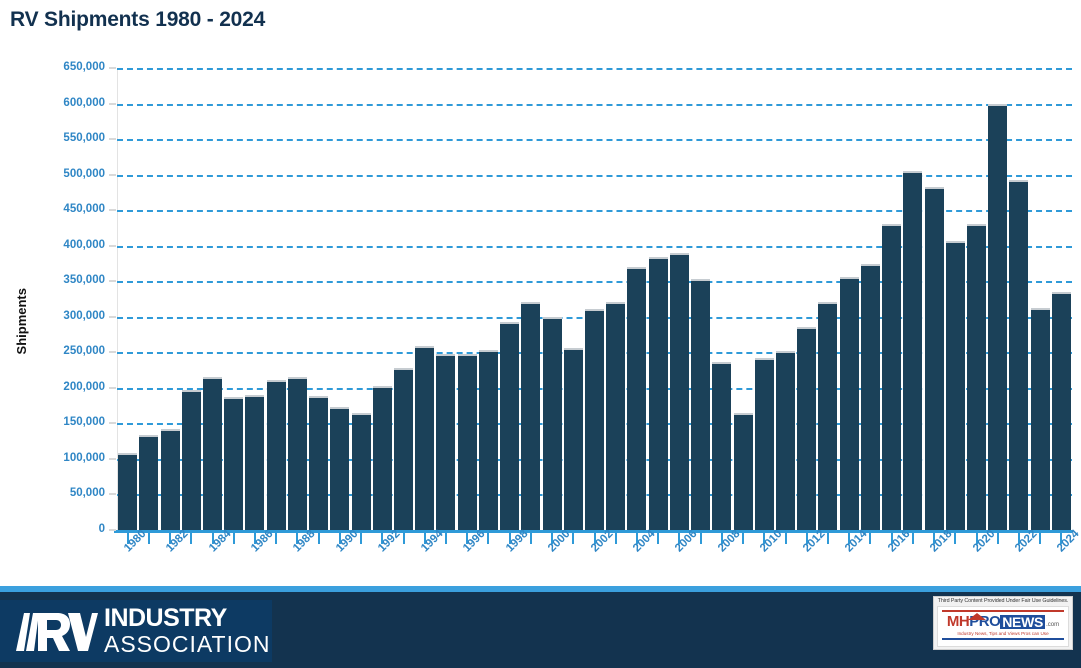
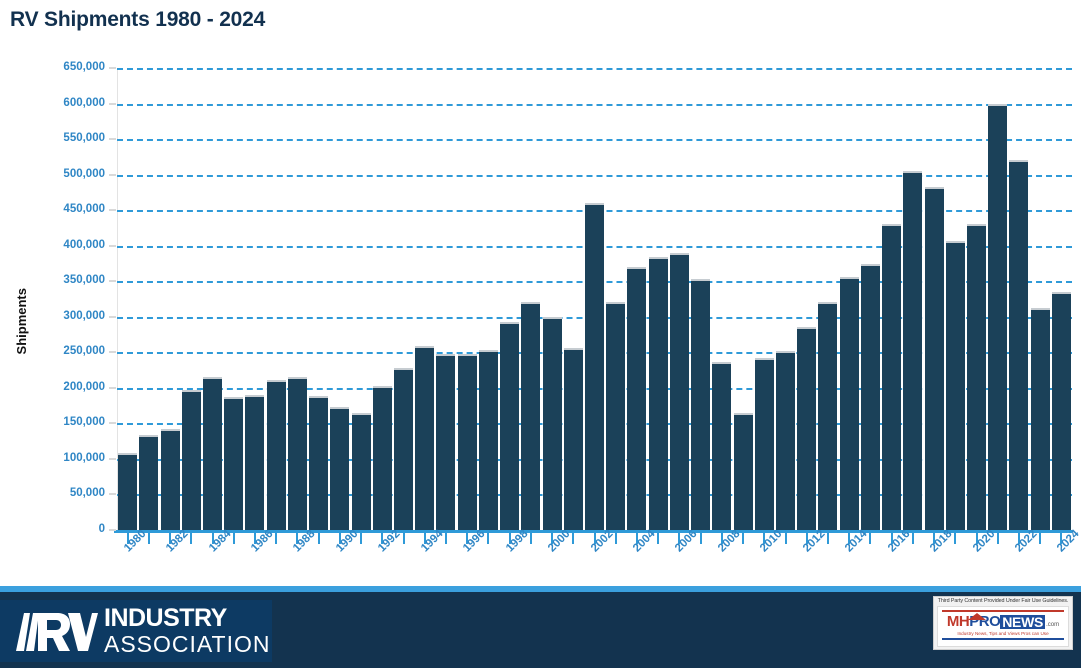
2002: 310000 -> 460000
2022: 490000 -> 520000
